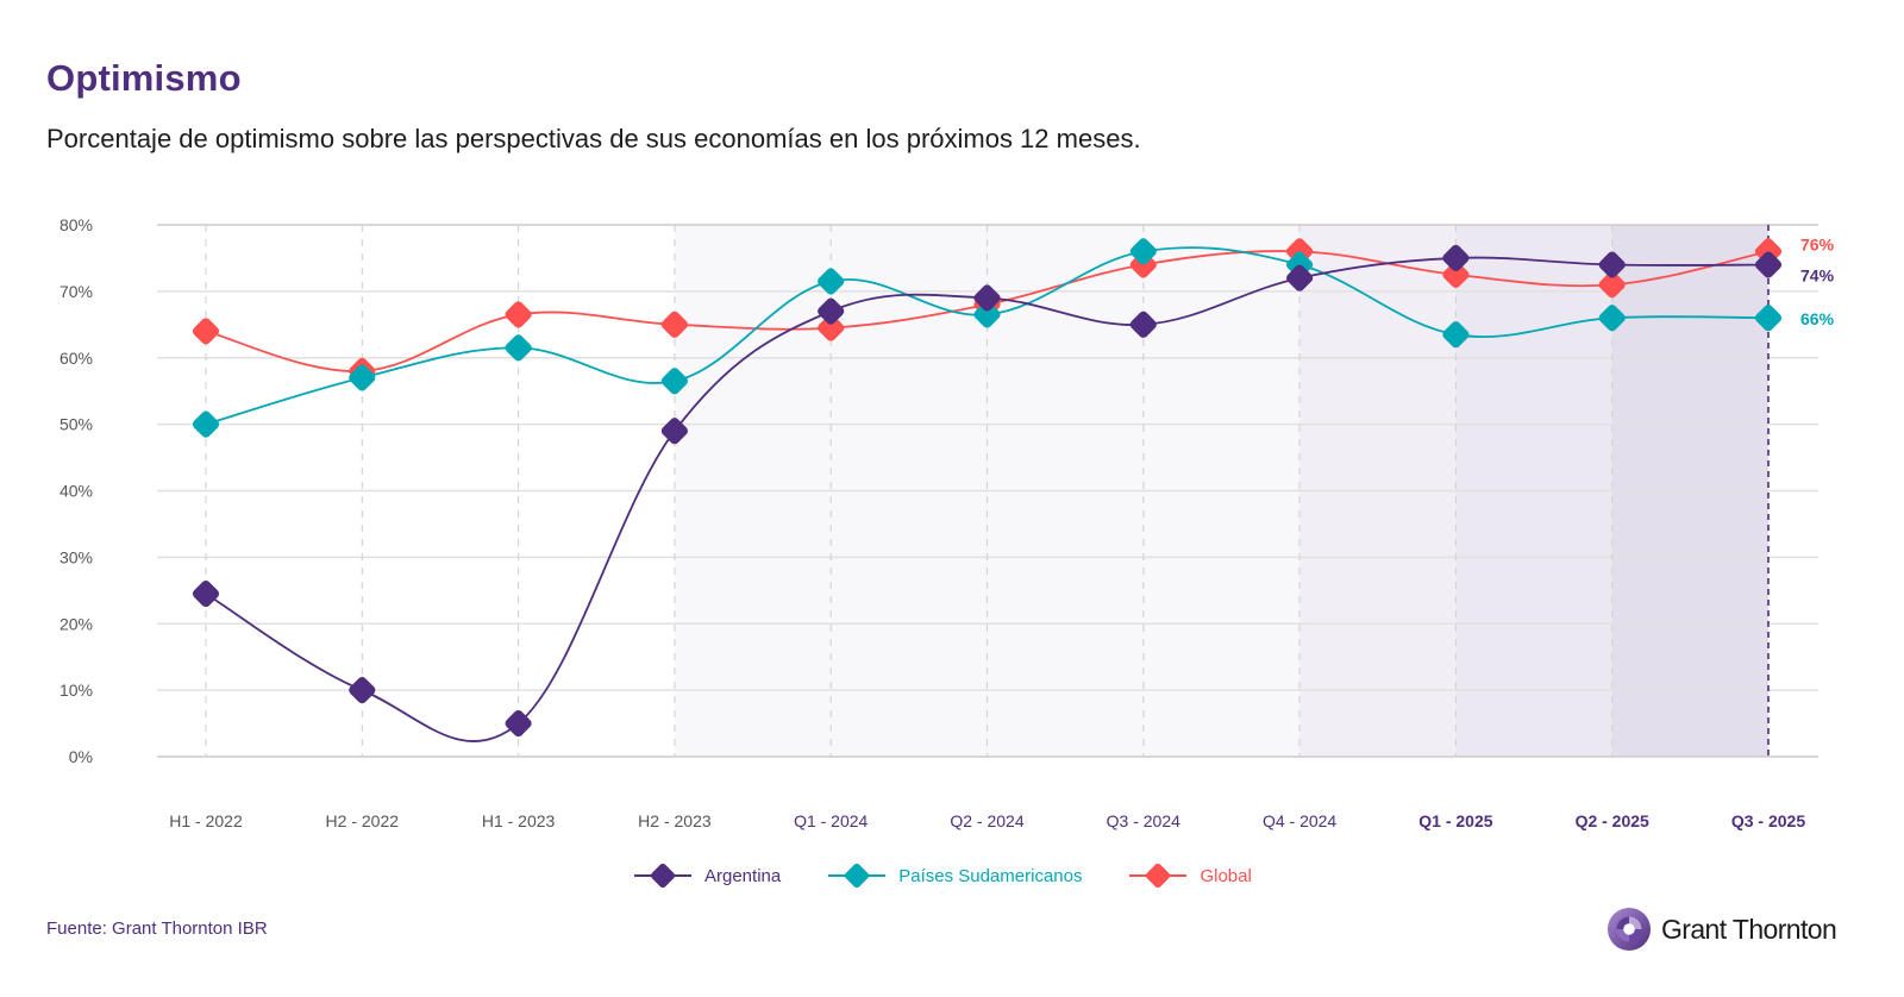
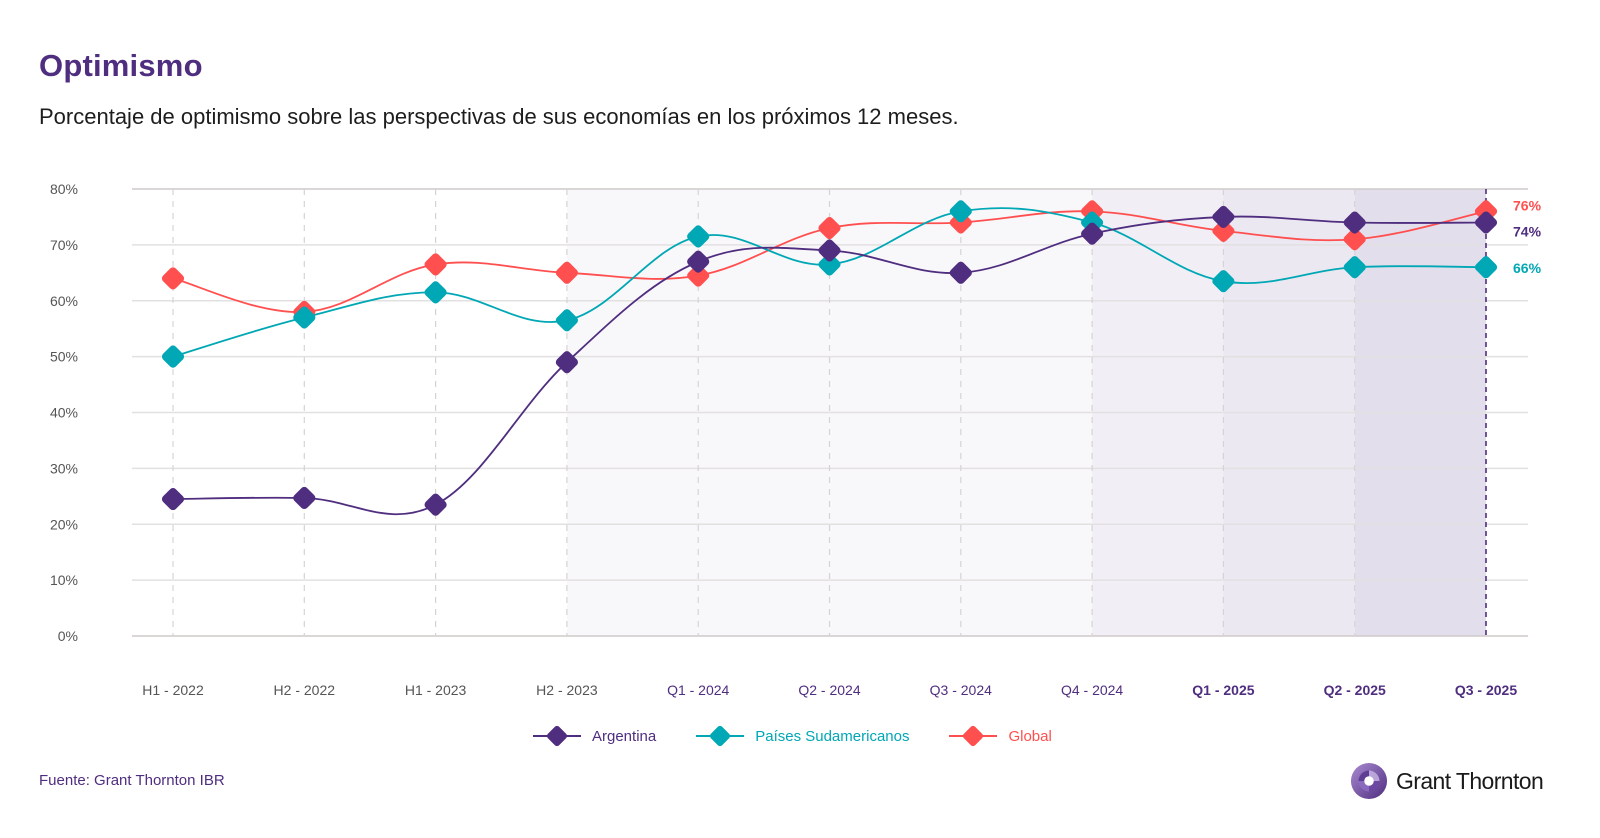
Argentina/H2 - 2022: 10% -> 25%
Argentina/H1 - 2023: 5% -> 24%
Global/Q2 - 2024: 68% -> 73%
